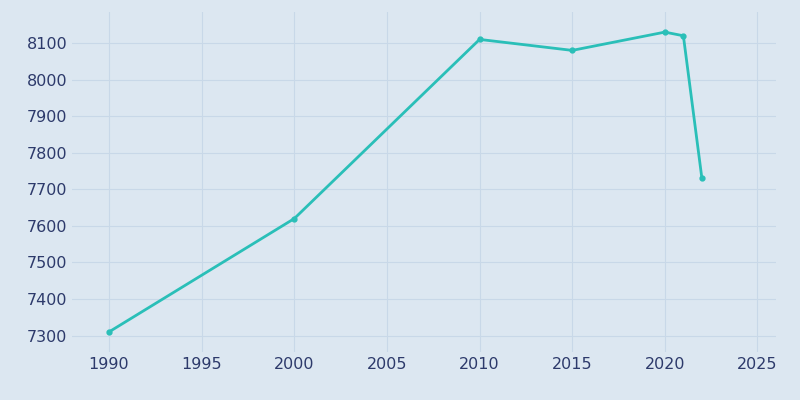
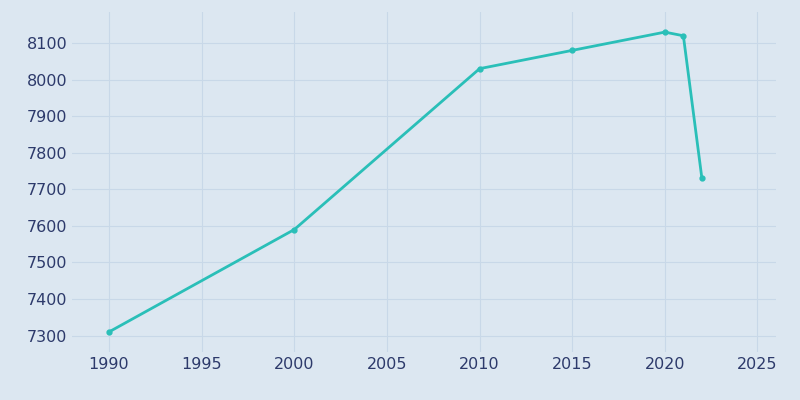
2000: 7620 -> 7590
2010: 8110 -> 8030
